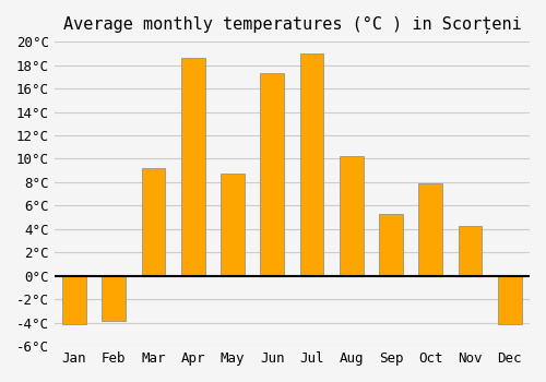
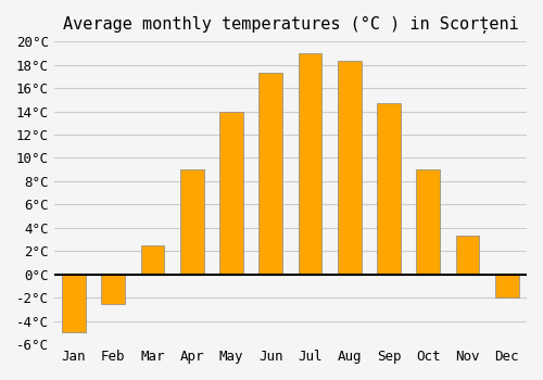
Jan: -4.1°C -> -5.0°C
Feb: -3.8°C -> -2.5°C
Mar: 9.2°C -> 2.5°C
Apr: 18.6°C -> 9.0°C
May: 8.7°C -> 14.0°C
Aug: 10.2°C -> 18.3°C
Sep: 5.3°C -> 14.7°C
Oct: 7.9°C -> 9.0°C
Nov: 4.3°C -> 3.3°C
Dec: -4.1°C -> -2.0°C
